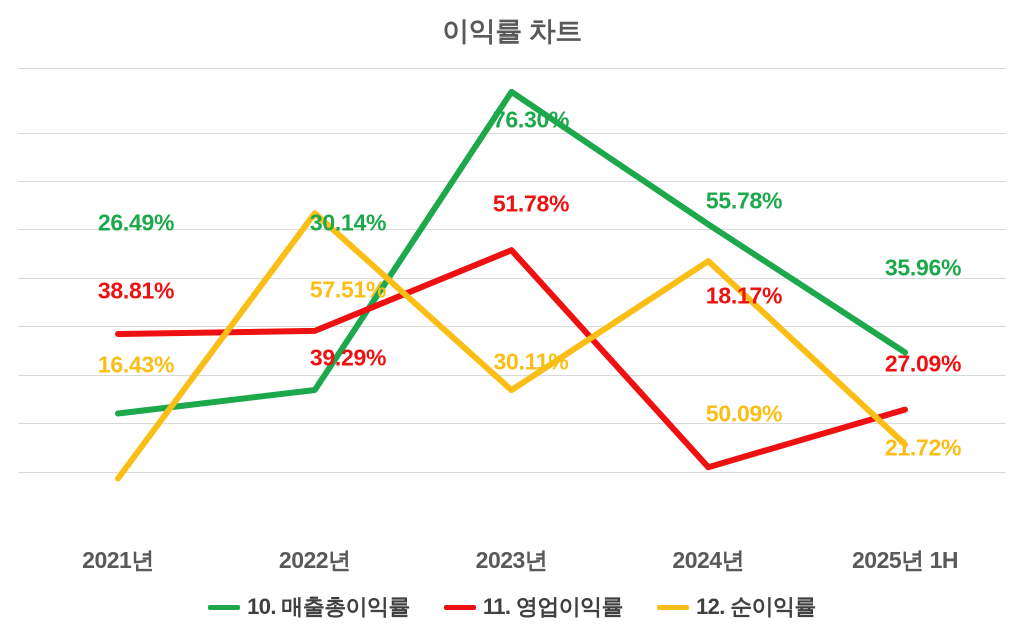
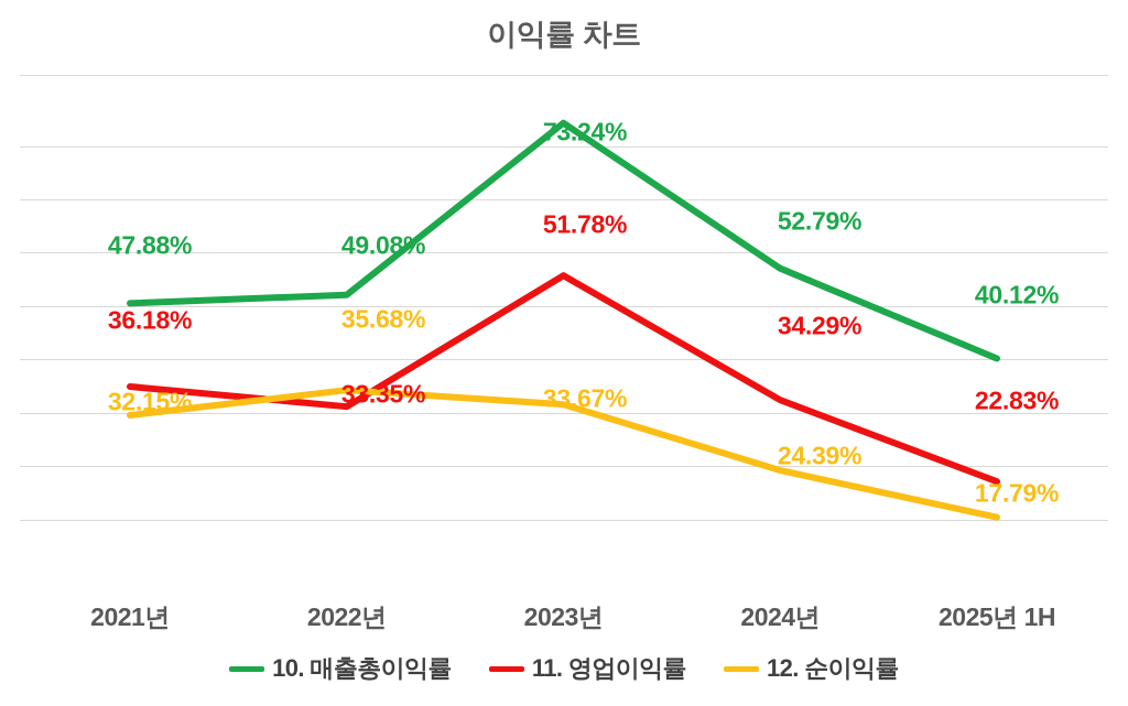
10. 매출총이익률/2021년: 26.49% -> 47.88%
11. 영업이익률/2021년: 38.81% -> 36.18%
12. 순이익률/2021년: 16.43% -> 32.15%
10. 매출총이익률/2022년: 30.14% -> 49.08%
11. 영업이익률/2022년: 39.29% -> 33.35%
12. 순이익률/2022년: 57.51% -> 35.68%
10. 매출총이익률/2023년: 76.30% -> 73.24%
12. 순이익률/2023년: 30.11% -> 33.67%
10. 매출총이익률/2024년: 55.78% -> 52.79%
11. 영업이익률/2024년: 18.17% -> 34.29%
12. 순이익률/2024년: 50.09% -> 24.39%
10. 매출총이익률/2025년 1H: 35.96% -> 40.12%
11. 영업이익률/2025년 1H: 27.09% -> 22.83%
12. 순이익률/2025년 1H: 21.72% -> 17.79%
